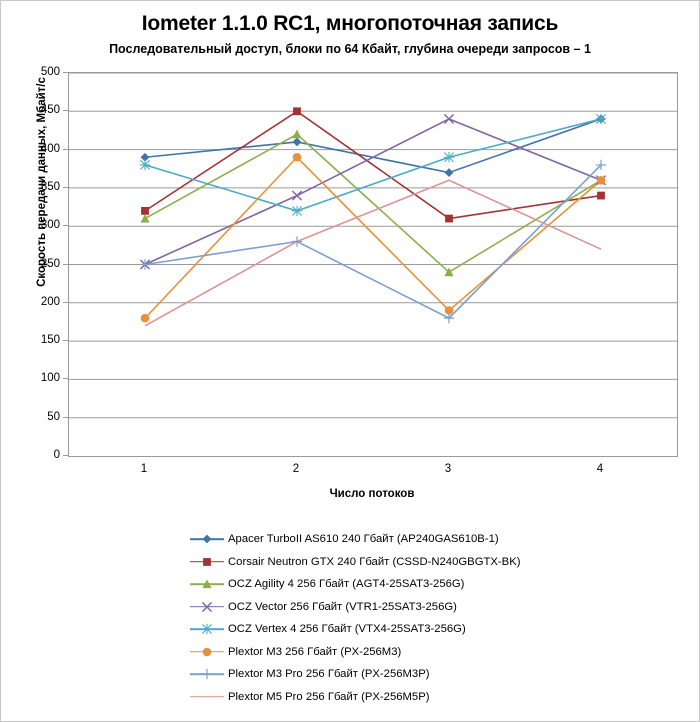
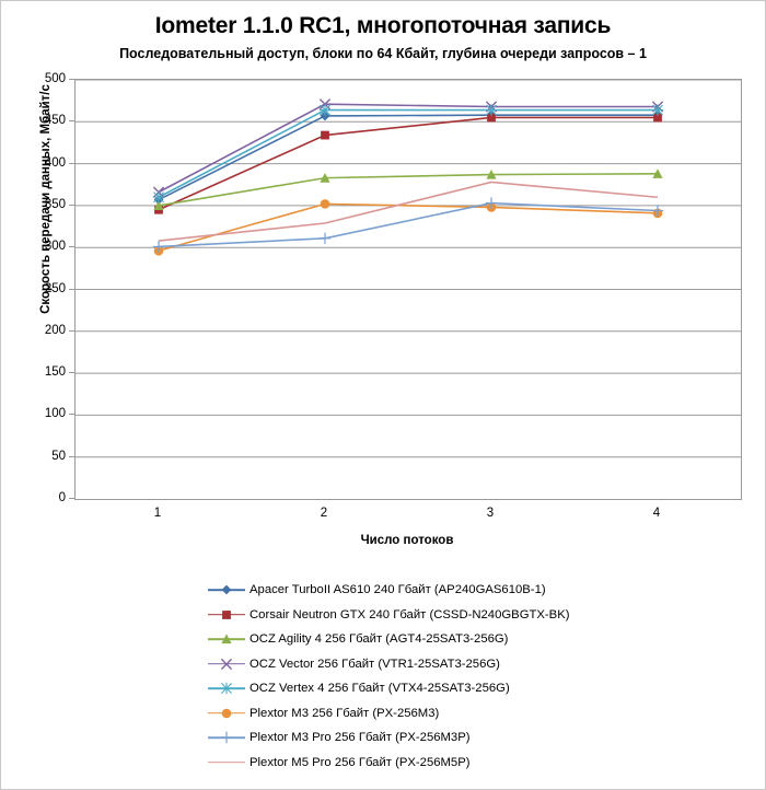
Apacer TurboII AS610 240 Гбайт (AP240GAS610B-1)/1: 390 -> 360
Corsair Neutron GTX 240 Гбайт (CSSD-N240GBGTX-BK)/1: 320 -> 340
OCZ Agility 4 256 Гбайт (AGT4-25SAT3-256G)/1: 310 -> 350
OCZ Vector 256 Гбайт (VTR1-25SAT3-256G)/1: 250 -> 370
OCZ Vertex 4 256 Гбайт (VTX4-25SAT3-256G)/1: 380 -> 360
Plextor M3 256 Гбайт (PX-256M3)/1: 180 -> 300
Plextor M3 Pro 256 Гбайт (PX-256M3P)/1: 250 -> 300
Plextor M5 Pro 256 Гбайт (PX-256M5P)/1: 170 -> 310
Apacer TurboII AS610 240 Гбайт (AP240GAS610B-1)/2: 410 -> 460
Corsair Neutron GTX 240 Гбайт (CSSD-N240GBGTX-BK)/2: 450 -> 430
OCZ Agility 4 256 Гбайт (AGT4-25SAT3-256G)/2: 420 -> 380
OCZ Vector 256 Гбайт (VTR1-25SAT3-256G)/2: 340 -> 470
OCZ Vertex 4 256 Гбайт (VTX4-25SAT3-256G)/2: 320 -> 460
Plextor M3 256 Гбайт (PX-256M3)/2: 390 -> 350
Plextor M3 Pro 256 Гбайт (PX-256M3P)/2: 280 -> 310
Plextor M5 Pro 256 Гбайт (PX-256M5P)/2: 280 -> 330
Apacer TurboII AS610 240 Гбайт (AP240GAS610B-1)/3: 370 -> 460
Corsair Neutron GTX 240 Гбайт (CSSD-N240GBGTX-BK)/3: 310 -> 460
OCZ Agility 4 256 Гбайт (AGT4-25SAT3-256G)/3: 240 -> 390
OCZ Vector 256 Гбайт (VTR1-25SAT3-256G)/3: 440 -> 470
OCZ Vertex 4 256 Гбайт (VTX4-25SAT3-256G)/3: 390 -> 460
Plextor M3 256 Гбайт (PX-256M3)/3: 190 -> 350
Plextor M3 Pro 256 Гбайт (PX-256M3P)/3: 180 -> 350
Plextor M5 Pro 256 Гбайт (PX-256M5P)/3: 360 -> 380
Apacer TurboII AS610 240 Гбайт (AP240GAS610B-1)/4: 440 -> 460
Corsair Neutron GTX 240 Гбайт (CSSD-N240GBGTX-BK)/4: 340 -> 460
OCZ Agility 4 256 Гбайт (AGT4-25SAT3-256G)/4: 360 -> 390
OCZ Vector 256 Гбайт (VTR1-25SAT3-256G)/4: 360 -> 470
OCZ Vertex 4 256 Гбайт (VTX4-25SAT3-256G)/4: 440 -> 460
Plextor M3 256 Гбайт (PX-256M3)/4: 360 -> 340
Plextor M3 Pro 256 Гбайт (PX-256M3P)/4: 380 -> 340
Plextor M5 Pro 256 Гбайт (PX-256M5P)/4: 270 -> 360
